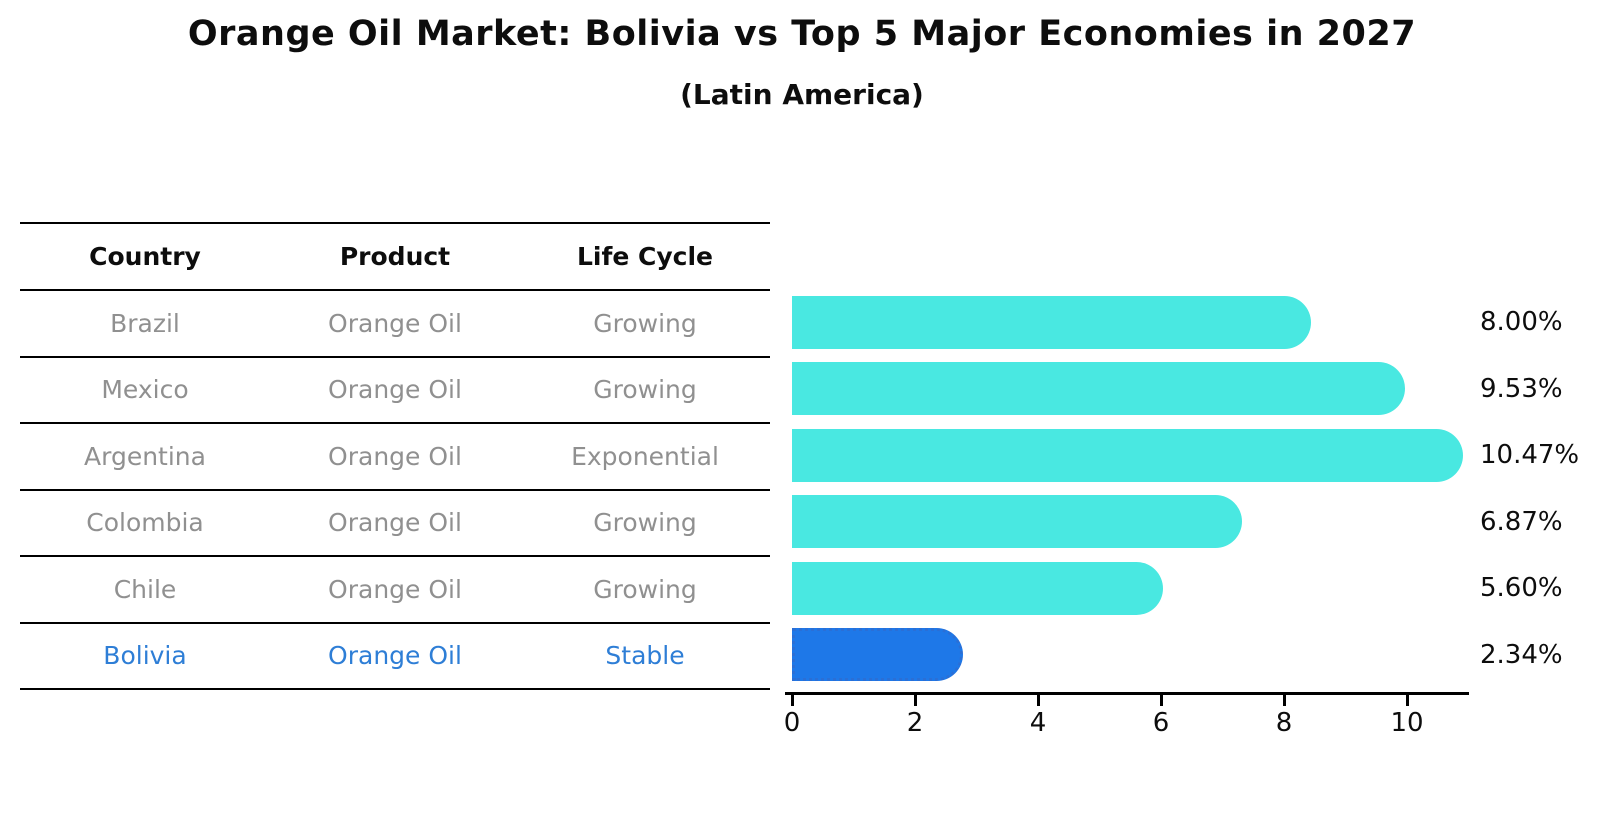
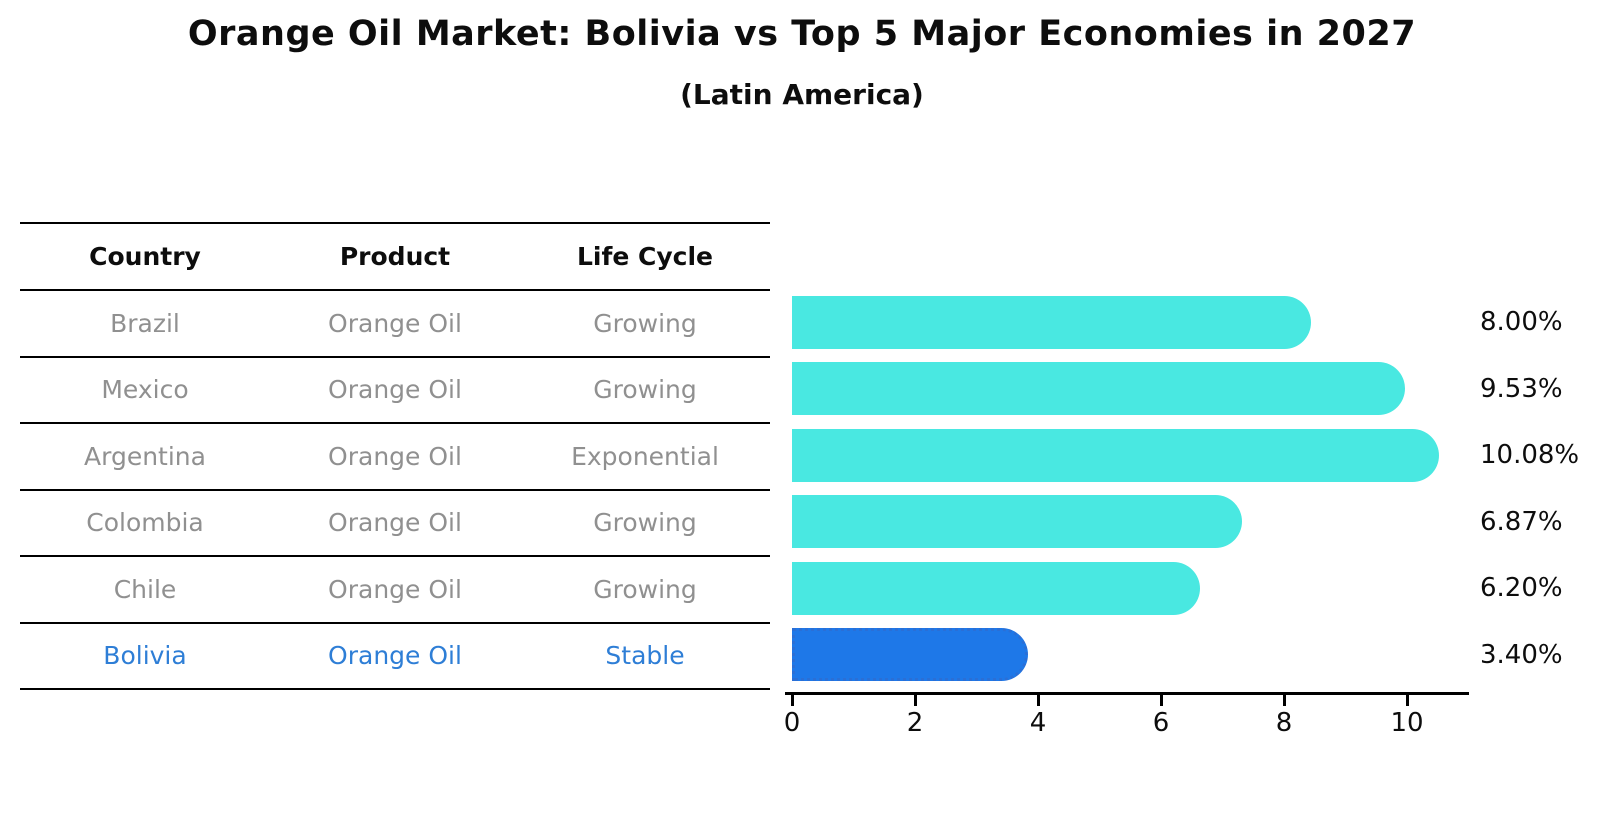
Argentina: 10.47% -> 10.08%
Chile: 5.60% -> 6.20%
Bolivia: 2.34% -> 3.40%
